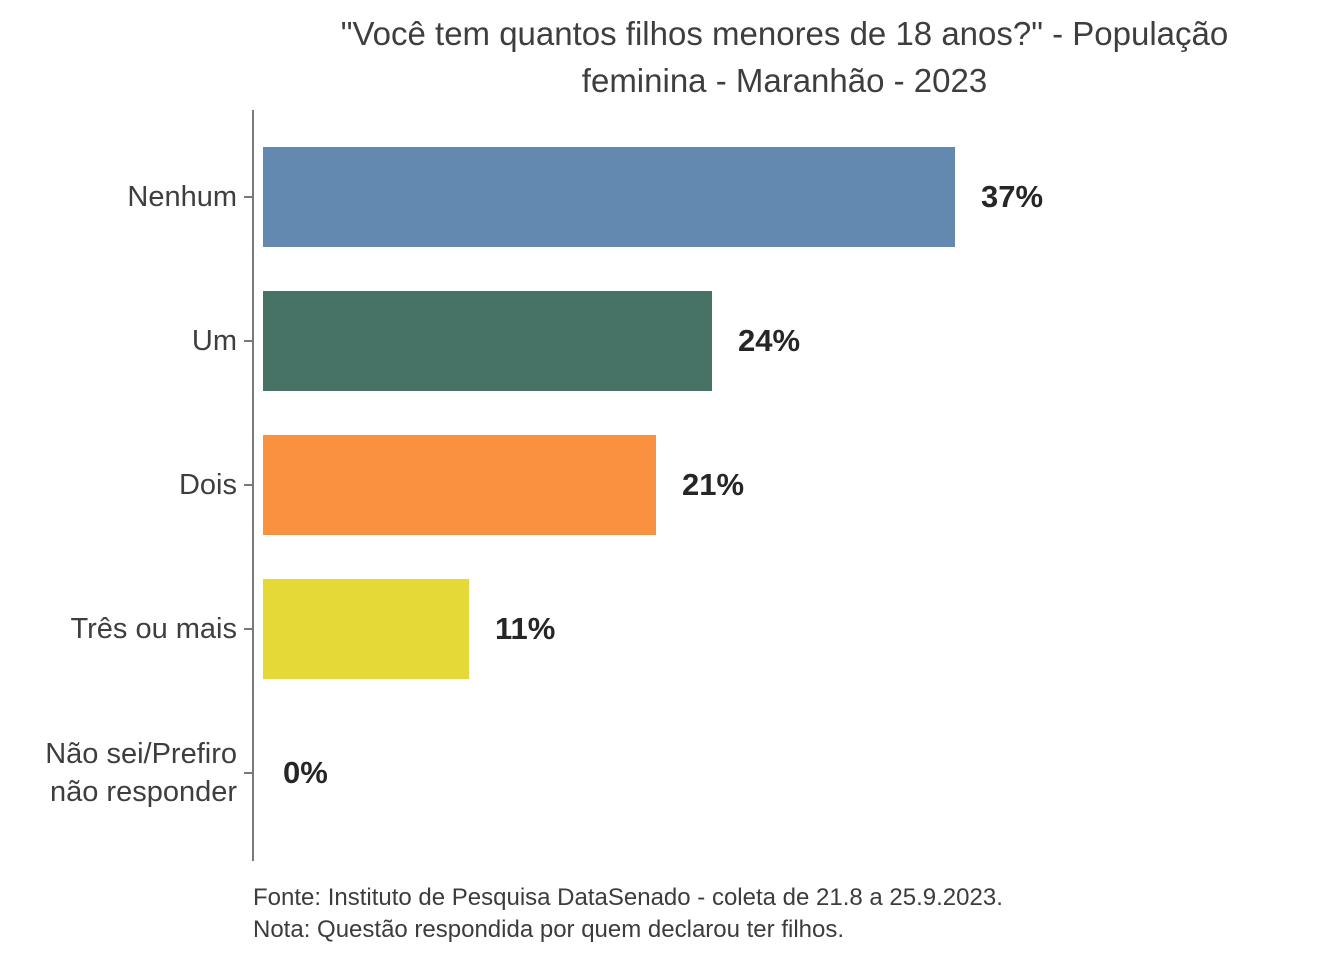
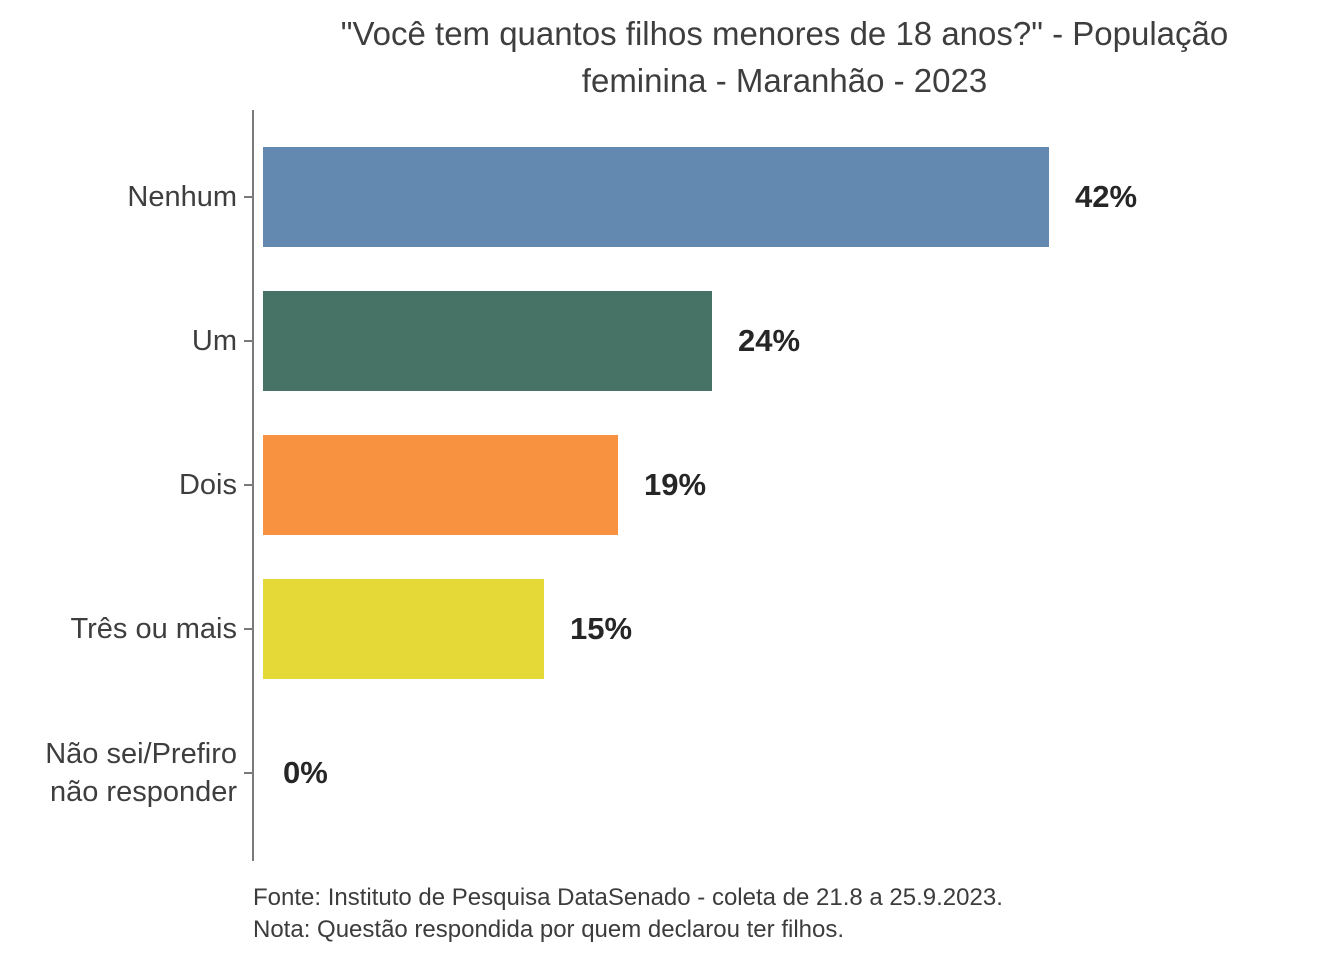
Nenhum: 37% -> 42%
Dois: 21% -> 19%
Três ou mais: 11% -> 15%
